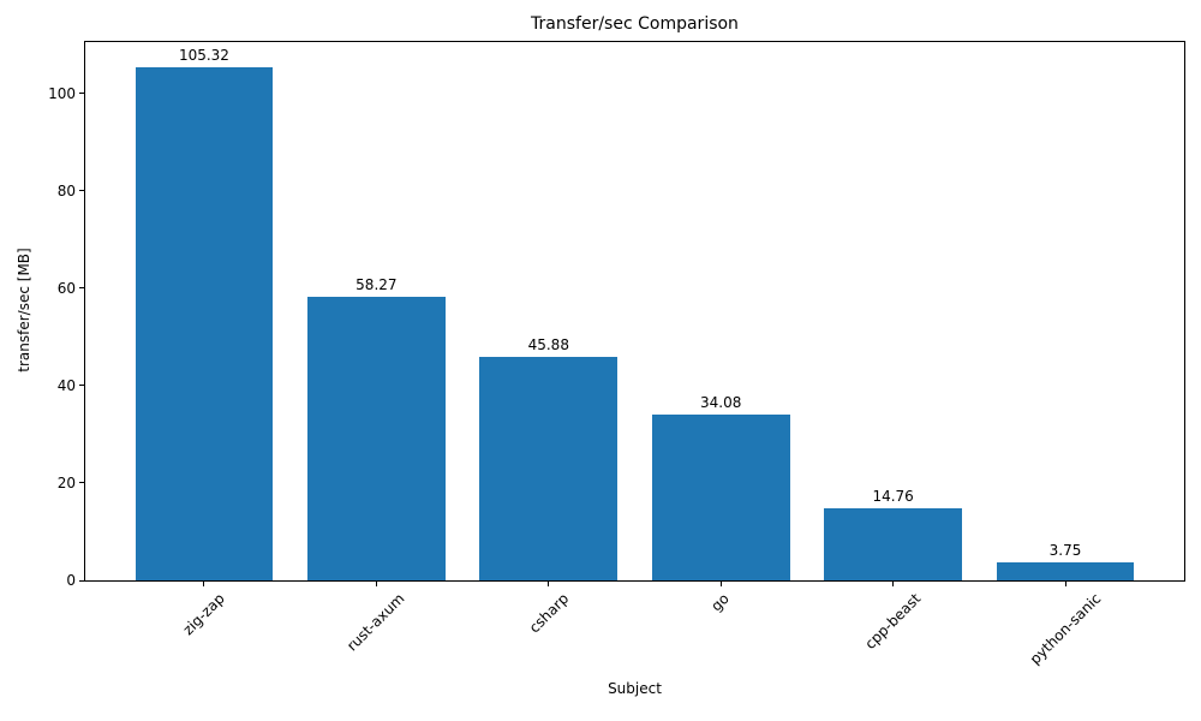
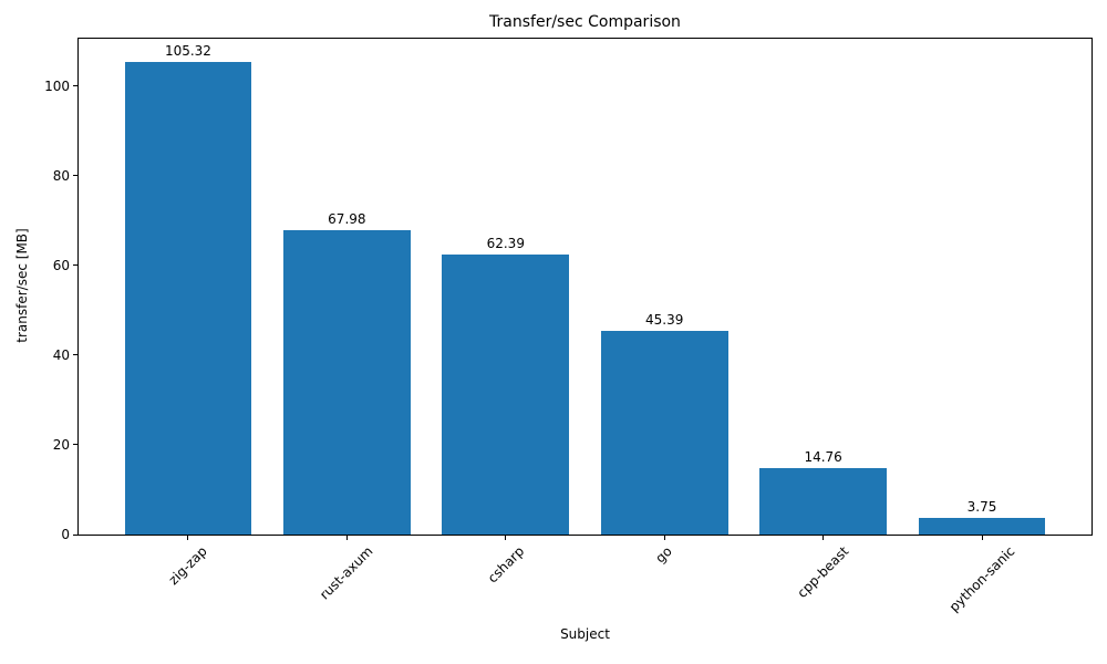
rust-axum: 58.27 -> 67.98
csharp: 45.88 -> 62.39
go: 34.08 -> 45.39
